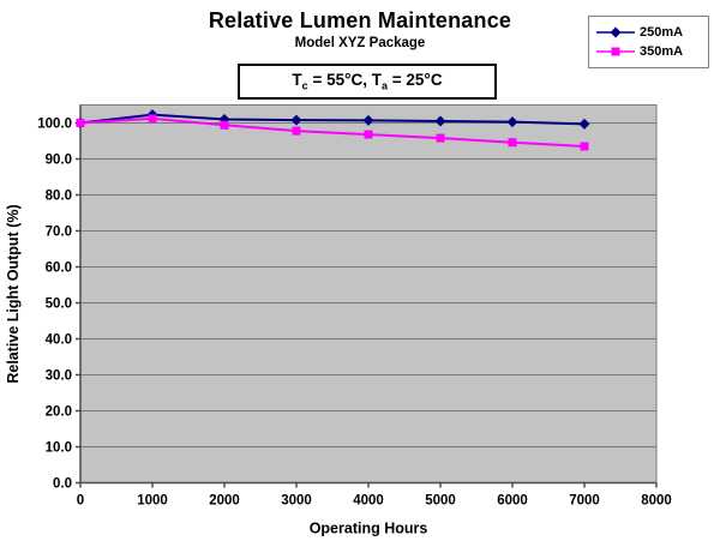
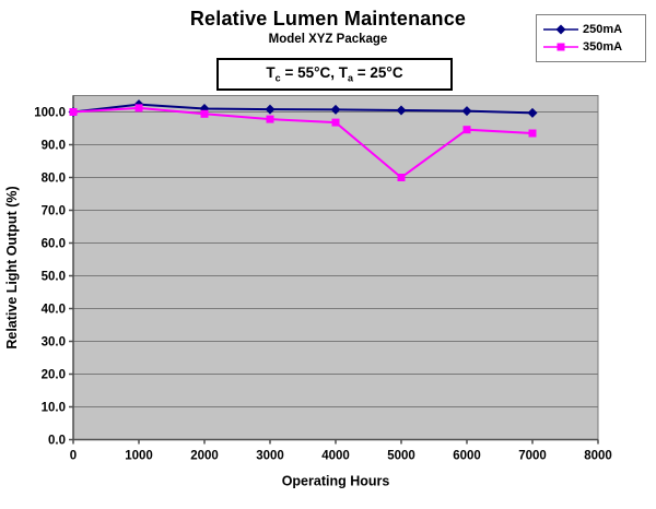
350mA/5000: 96 -> 80
